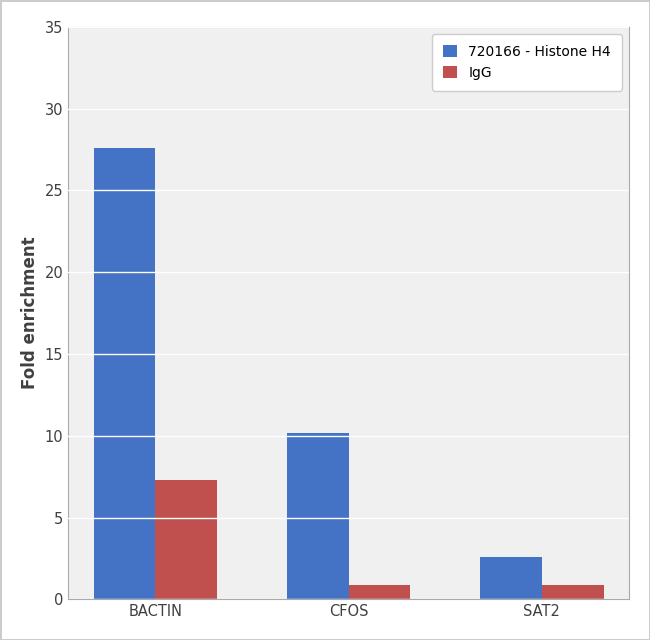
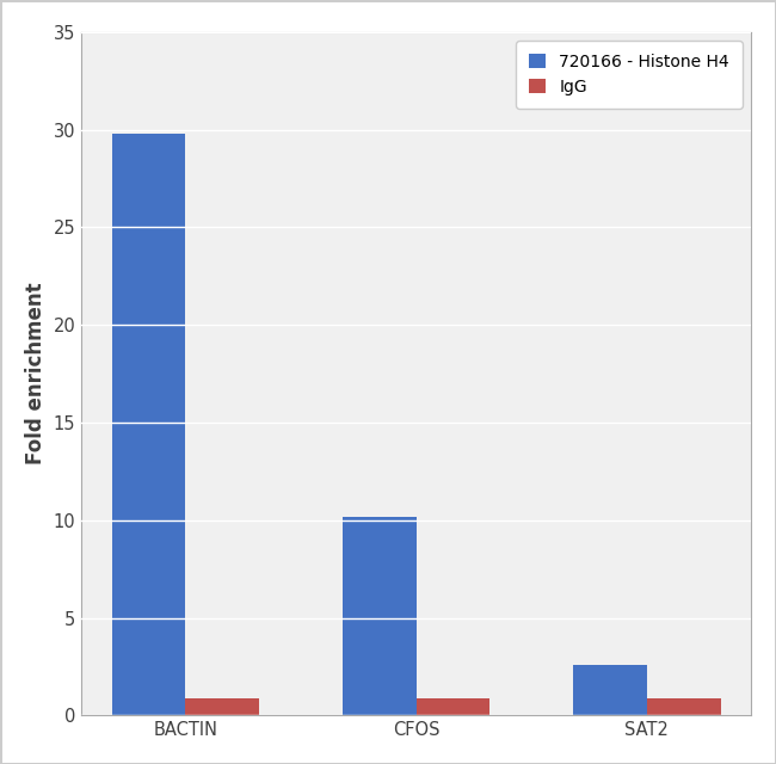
720166 - Histone H4/BACTIN: 27.6 -> 29.8
IgG/BACTIN: 7.3 -> 0.9
